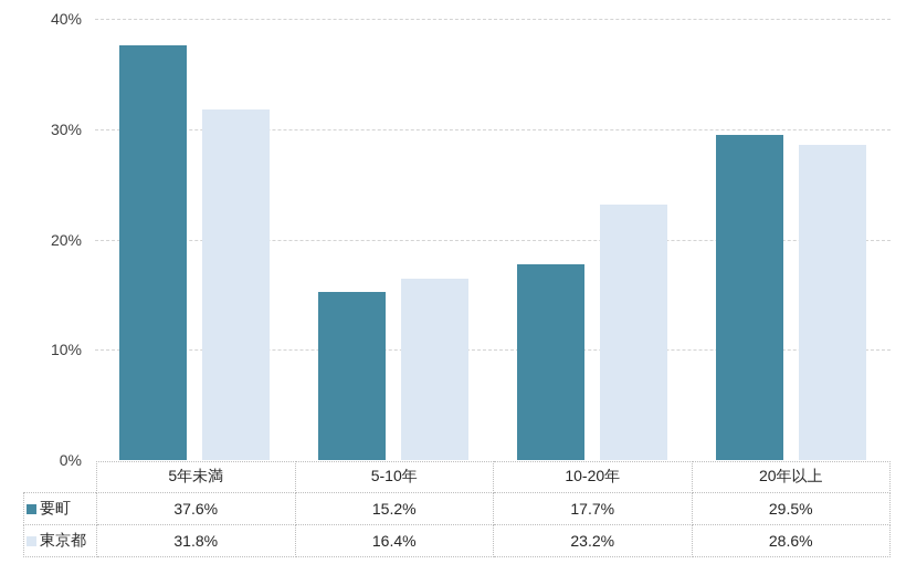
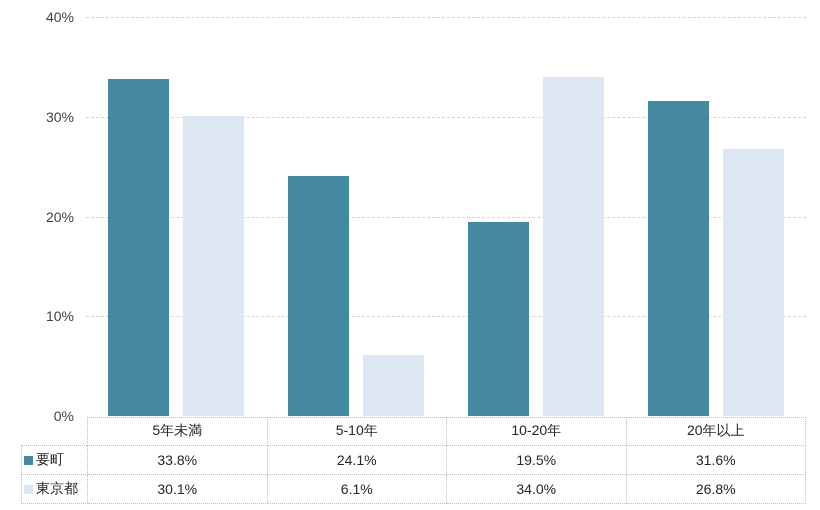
要町/5年未満: 37.6% -> 33.8%
東京都/5年未満: 31.8% -> 30.1%
要町/5-10年: 15.2% -> 24.1%
東京都/5-10年: 16.4% -> 6.1%
要町/10-20年: 17.7% -> 19.5%
東京都/10-20年: 23.2% -> 34.0%
要町/20年以上: 29.5% -> 31.6%
東京都/20年以上: 28.6% -> 26.8%
